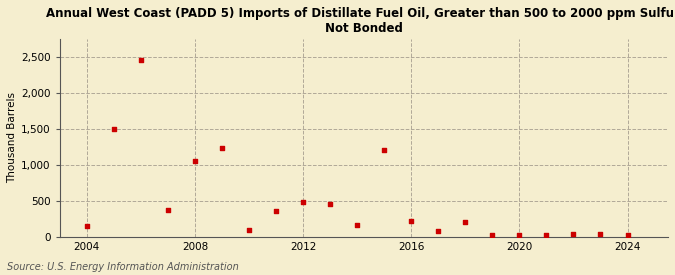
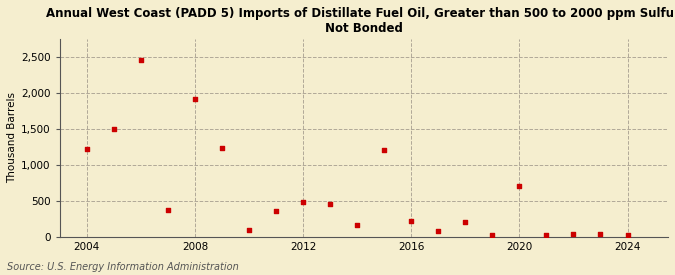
2004: 150 -> 1,220
2008: 1,050 -> 1,920
2020: 20 -> 700
